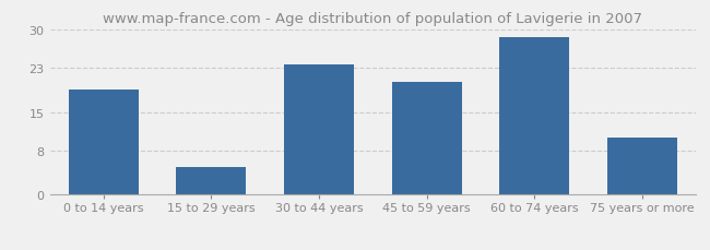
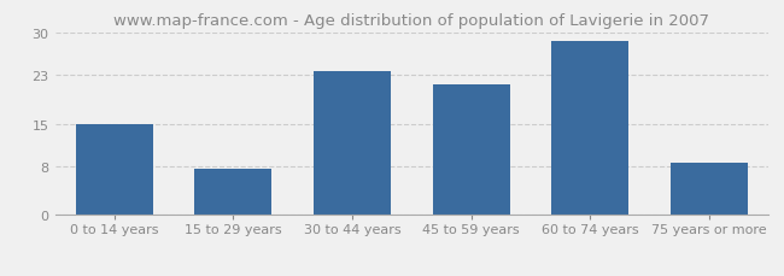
0 to 14 years: 19.0 -> 15.0
15 to 29 years: 5.0 -> 7.5
45 to 59 years: 20.4 -> 21.5
75 years or more: 10.4 -> 8.5
